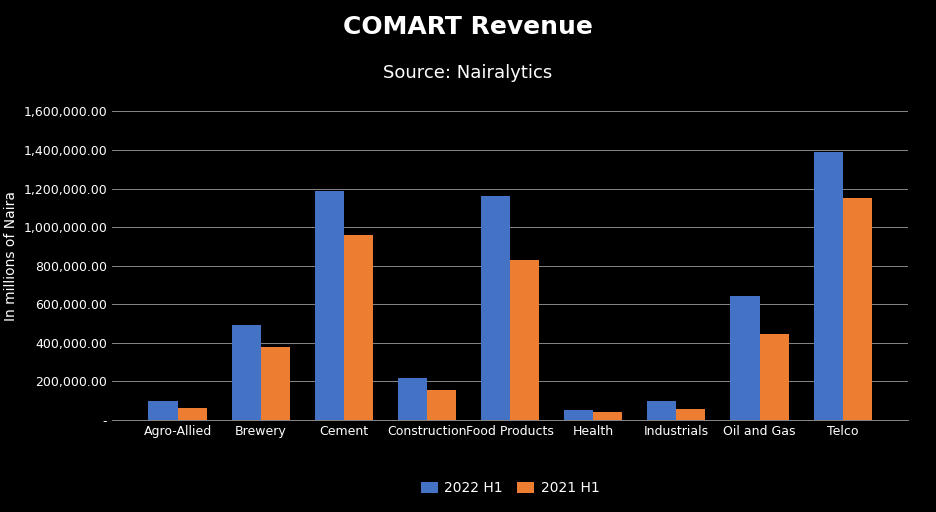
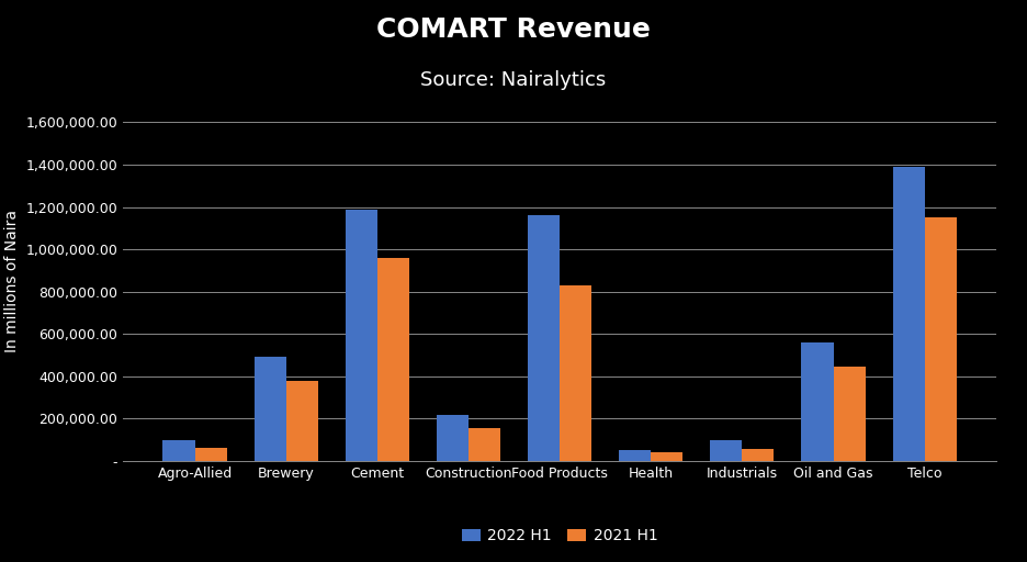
2022 H1/Oil and Gas: 640,000 -> 560,000
